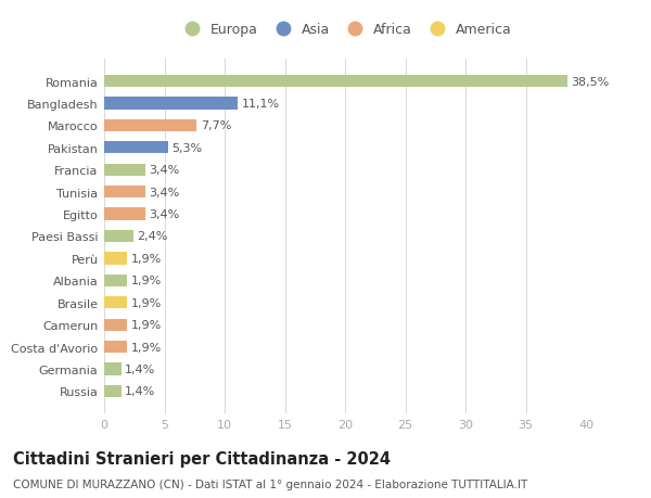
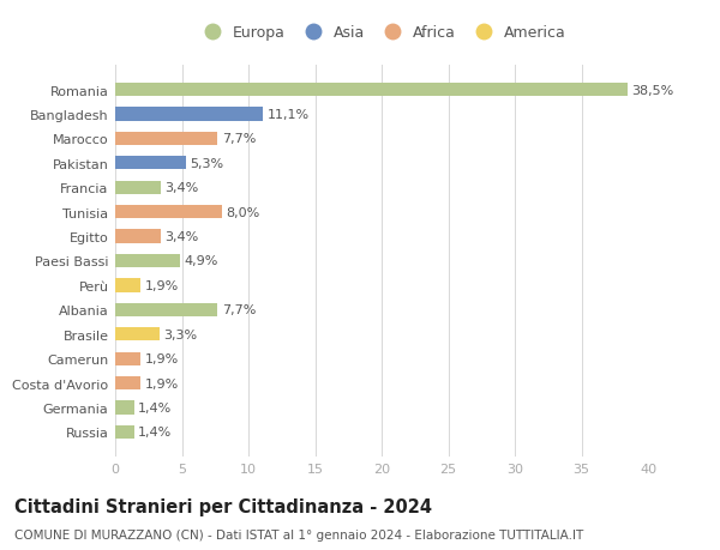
Tunisia: 3,4% -> 8,0%
Paesi Bassi: 2,4% -> 4,9%
Albania: 1,9% -> 7,7%
Brasile: 1,9% -> 3,3%
